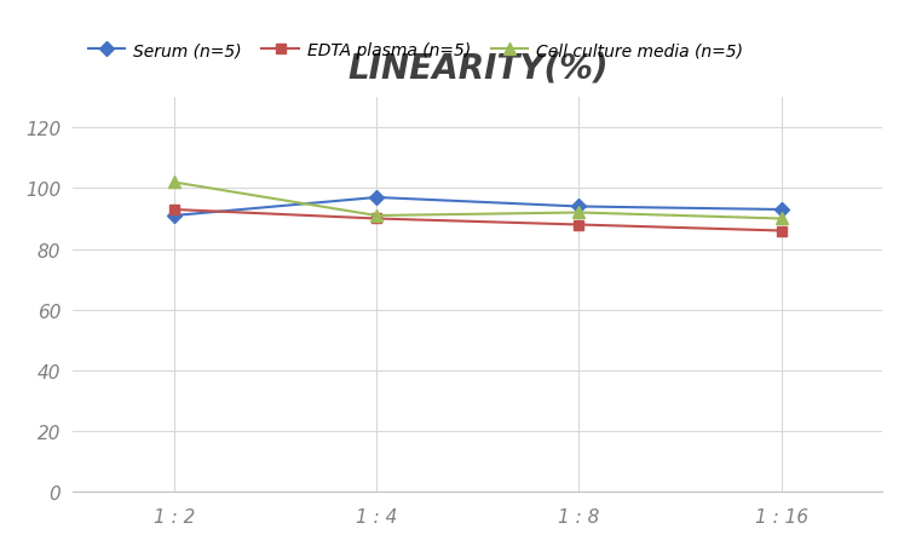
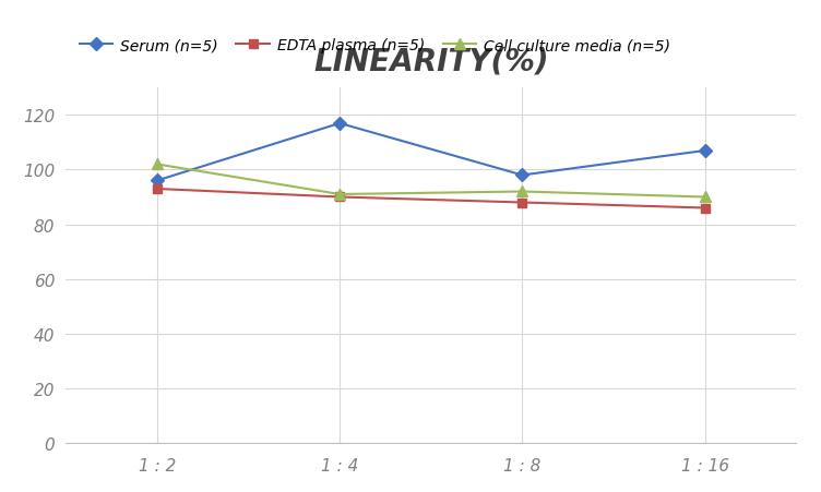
Serum (n=5)/1 : 2: 91 -> 96
Serum (n=5)/1 : 4: 97 -> 117
Serum (n=5)/1 : 8: 94 -> 98
Serum (n=5)/1 : 16: 93 -> 107
